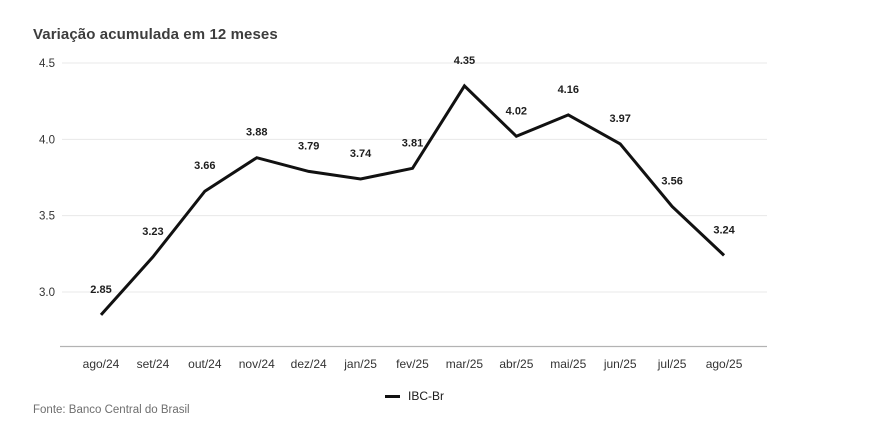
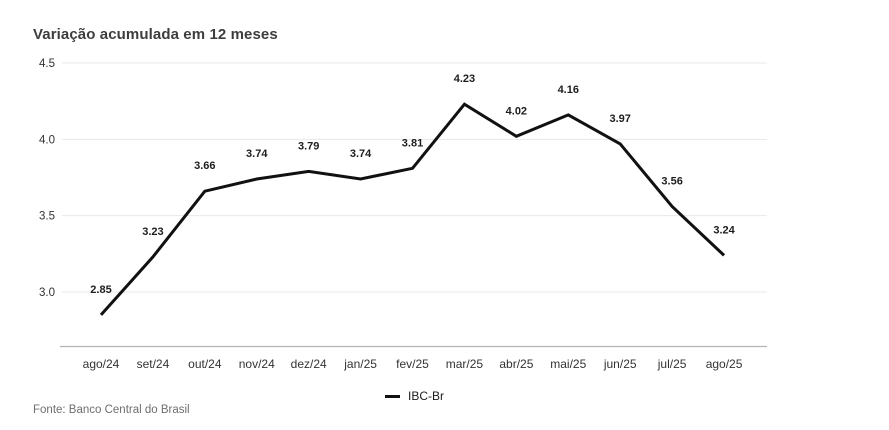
nov/24: 3.88 -> 3.74
mar/25: 4.35 -> 4.23
